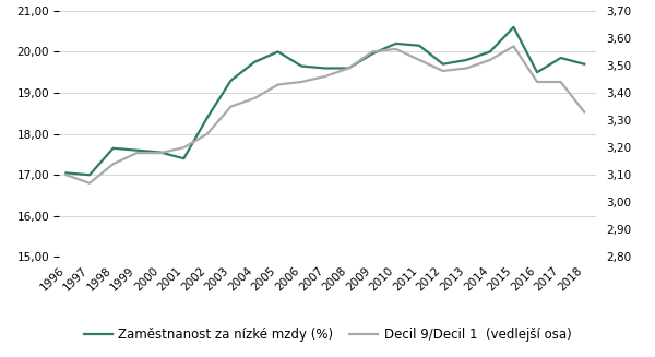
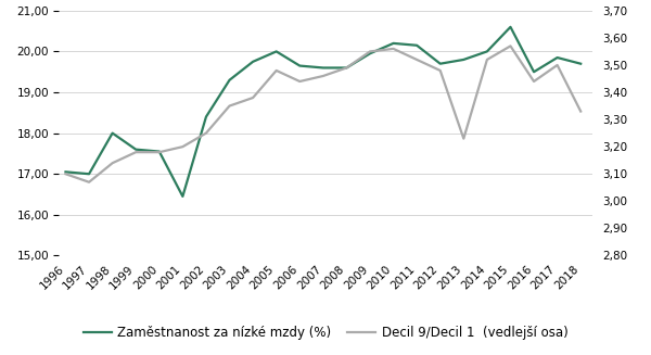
Zaměstnanost za nízké mzdy (%)/1998: 17,65 -> 18,00
Zaměstnanost za nízké mzdy (%)/2001: 17,40 -> 16,45
Decil 9/Decil 1 (vedlejší osa)/2005: 3,43 -> 3,48
Decil 9/Decil 1 (vedlejší osa)/2013: 3,49 -> 3,23
Decil 9/Decil 1 (vedlejší osa)/2017: 3,44 -> 3,50
